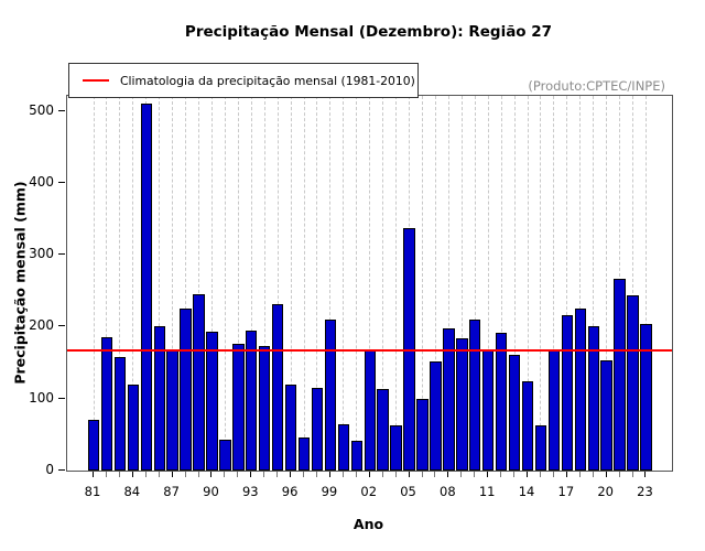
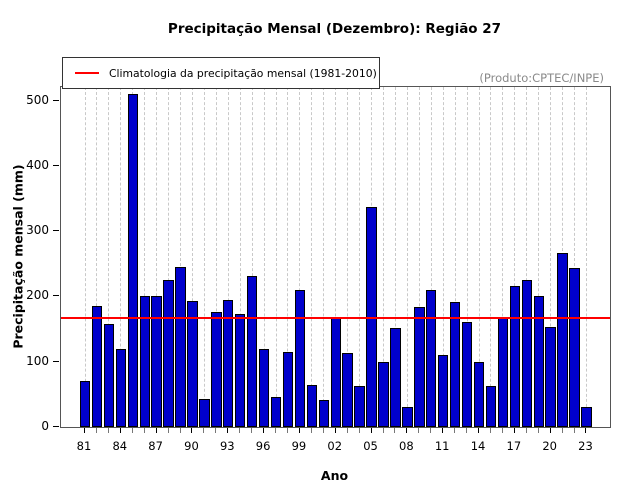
87: 170 -> 200
08: 200 -> 30
11: 170 -> 110
14: 120 -> 100
23: 200 -> 30
